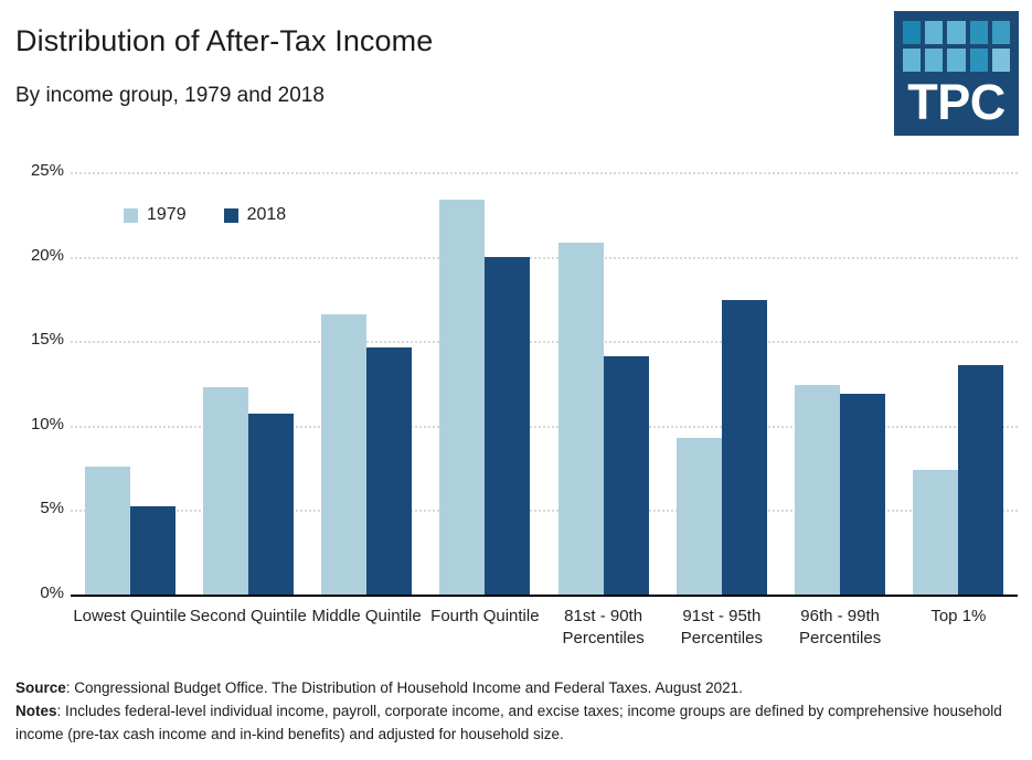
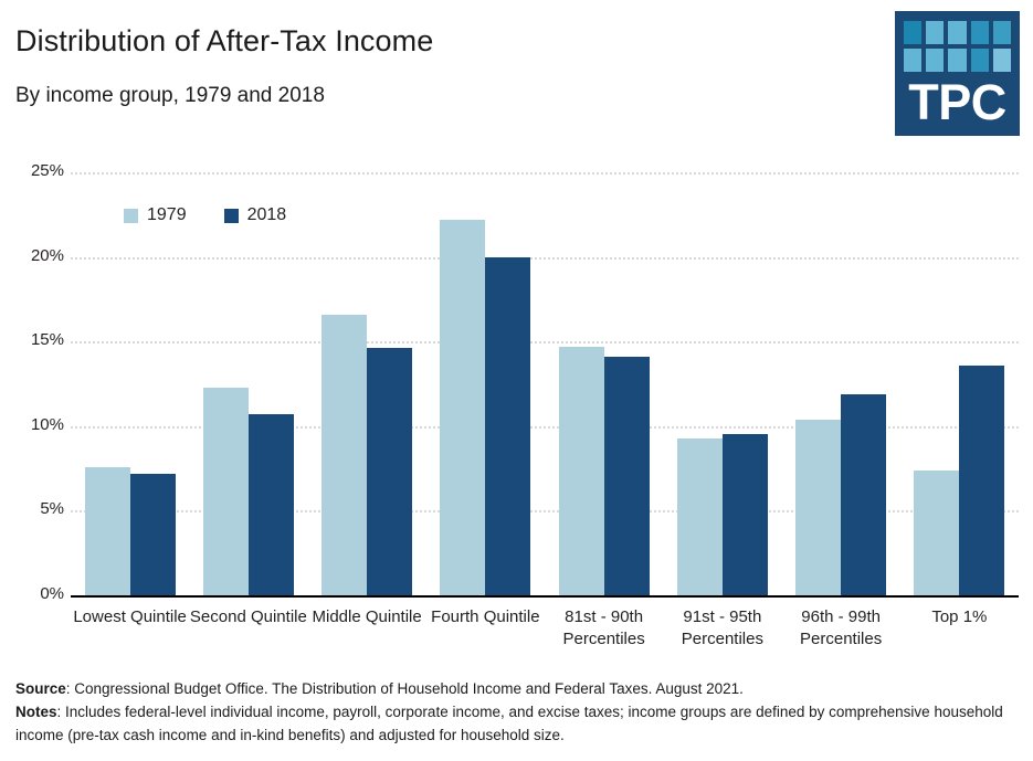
2018/Lowest Quintile: 5.2% -> 7.2%
1979/Fourth Quintile: 23.4% -> 22.2%
1979/81st - 90th Percentiles: 20.8% -> 14.7%
2018/91st - 95th Percentiles: 17.4% -> 9.5%
1979/96th - 99th Percentiles: 12.4% -> 10.4%
